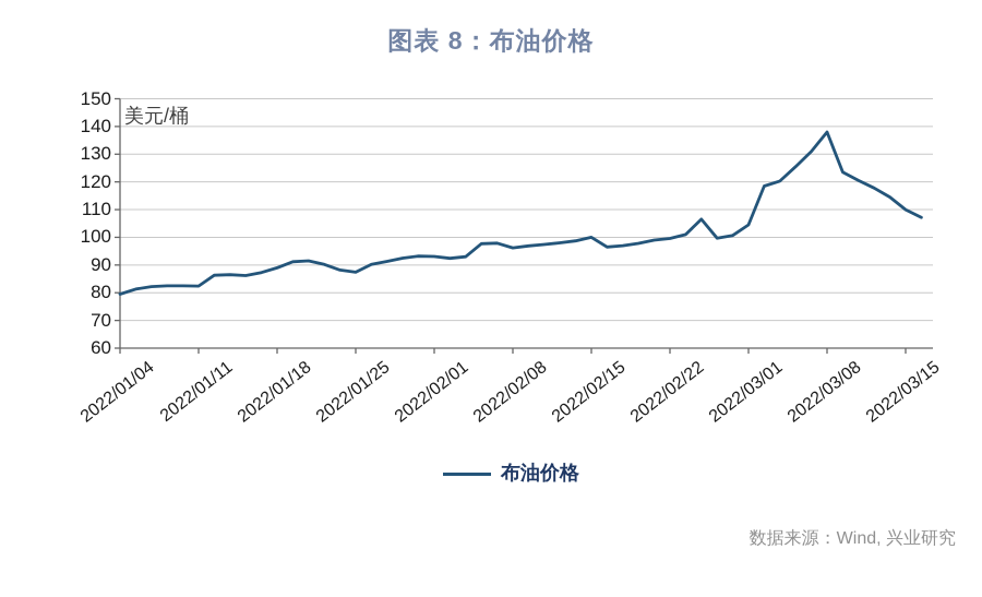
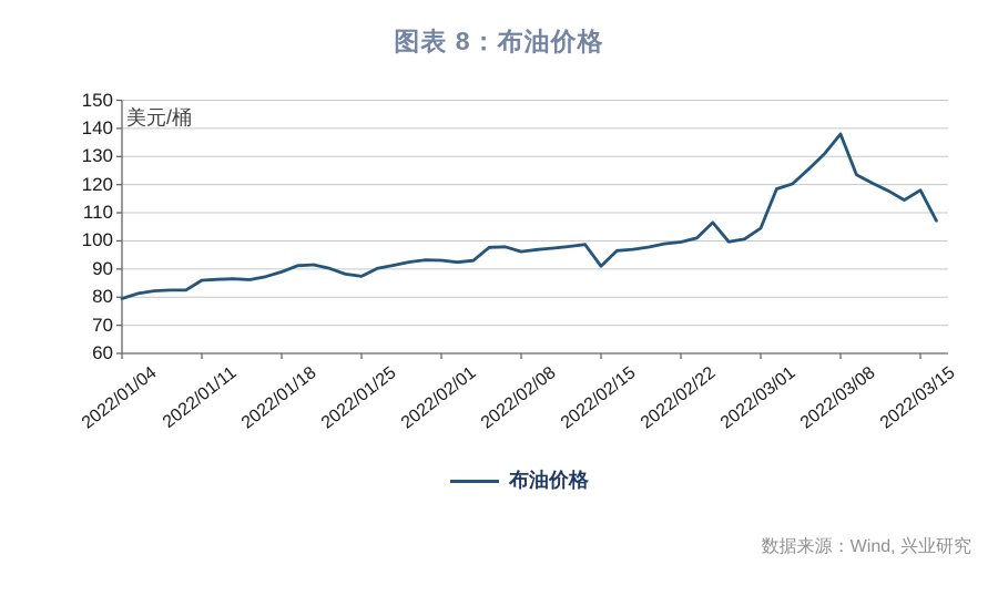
2022/01/11: 82 -> 86
2022/02/15: 100 -> 91
2022/03/15: 110 -> 118
